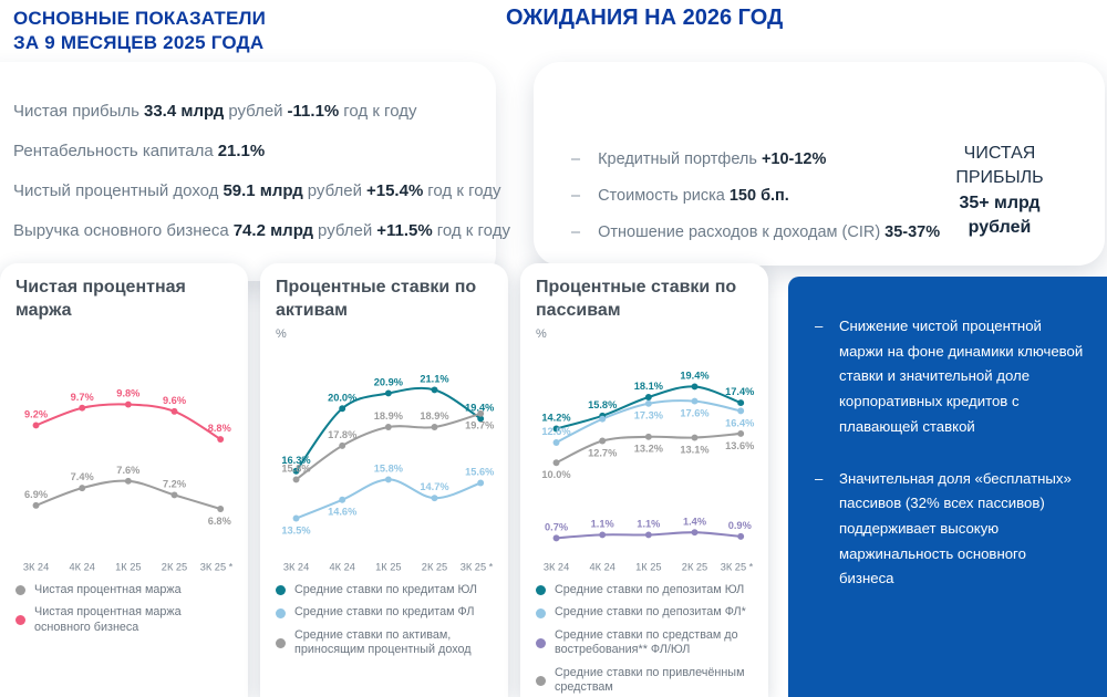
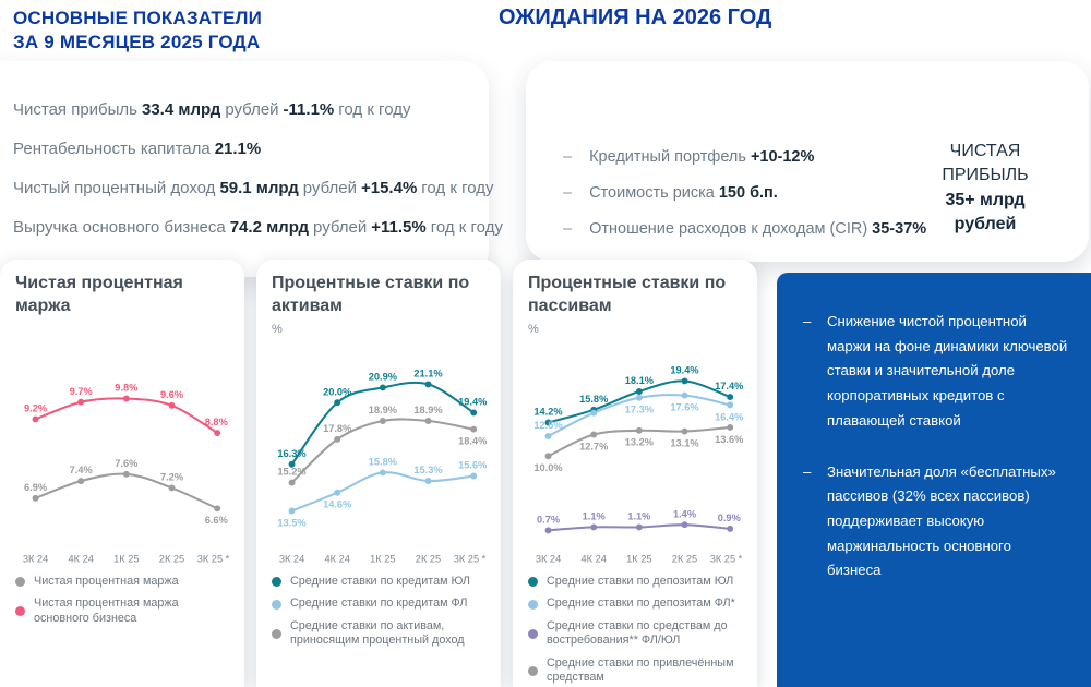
Чистая процентная маржа/Чистая процентная маржа/3К 25 *: 6.8% -> 6.6%
Процентные ставки по активам/Средние ставки по активам, приносящим процентный доход/3К 24: 15.8% -> 15.2%
Процентные ставки по активам/Средние ставки по кредитам ФЛ/2К 25: 14.7% -> 15.3%
Процентные ставки по активам/Средние ставки по активам, приносящим процентный доход/3К 25 *: 19.7% -> 18.4%
